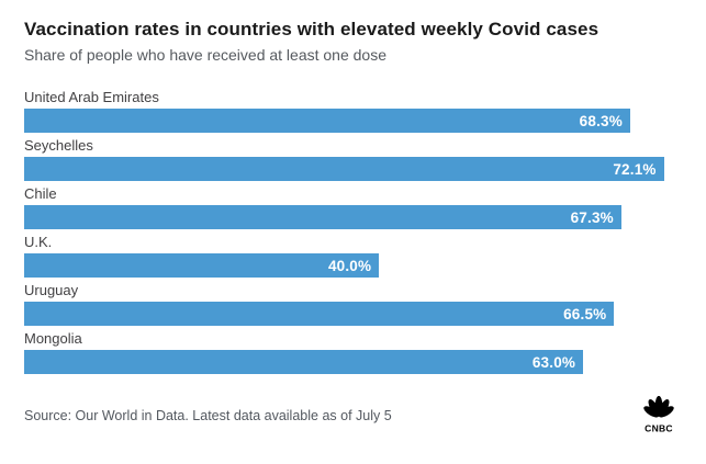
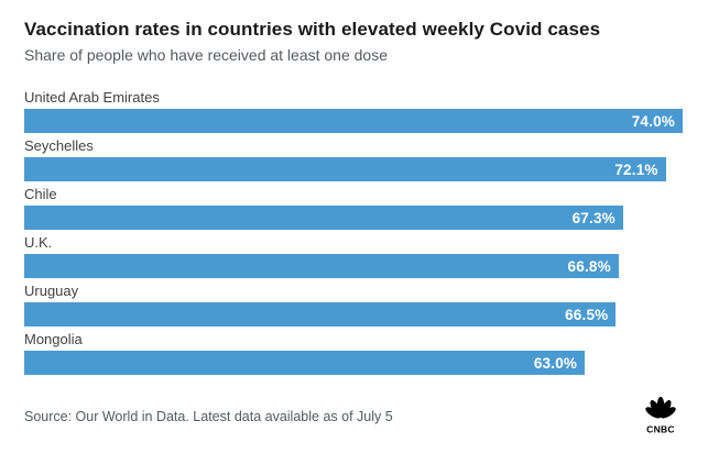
United Arab Emirates: 68.3% -> 74.0%
U.K.: 40.0% -> 66.8%
